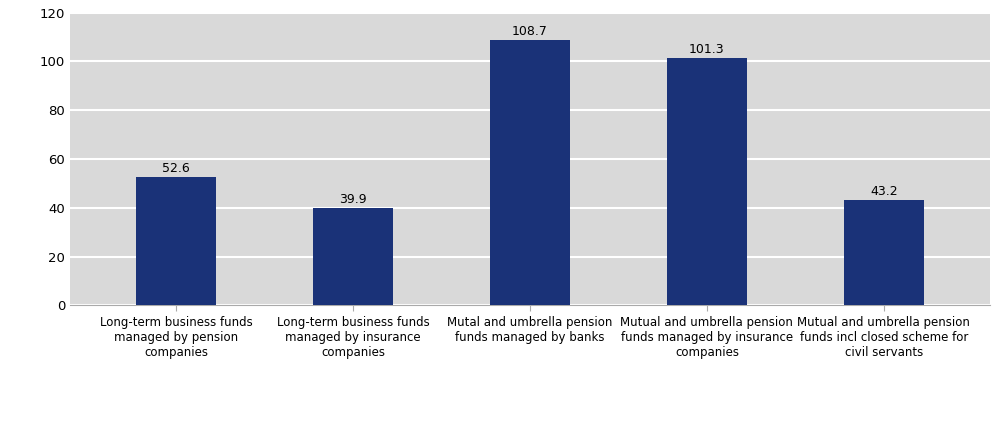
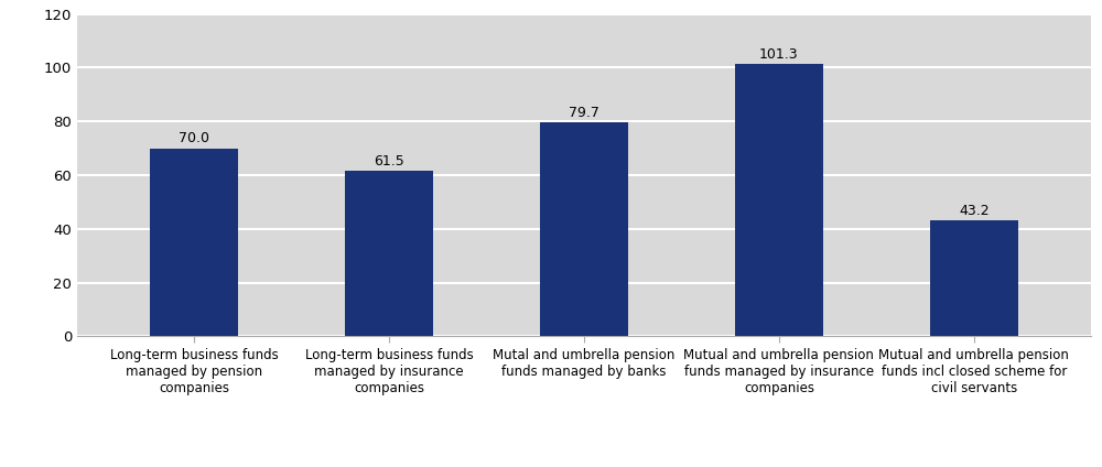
Long-term business funds managed by pension companies: 52.6 -> 70.0
Long-term business funds managed by insurance companies: 39.9 -> 61.5
Mutal and umbrella pension funds managed by banks: 108.7 -> 79.7
